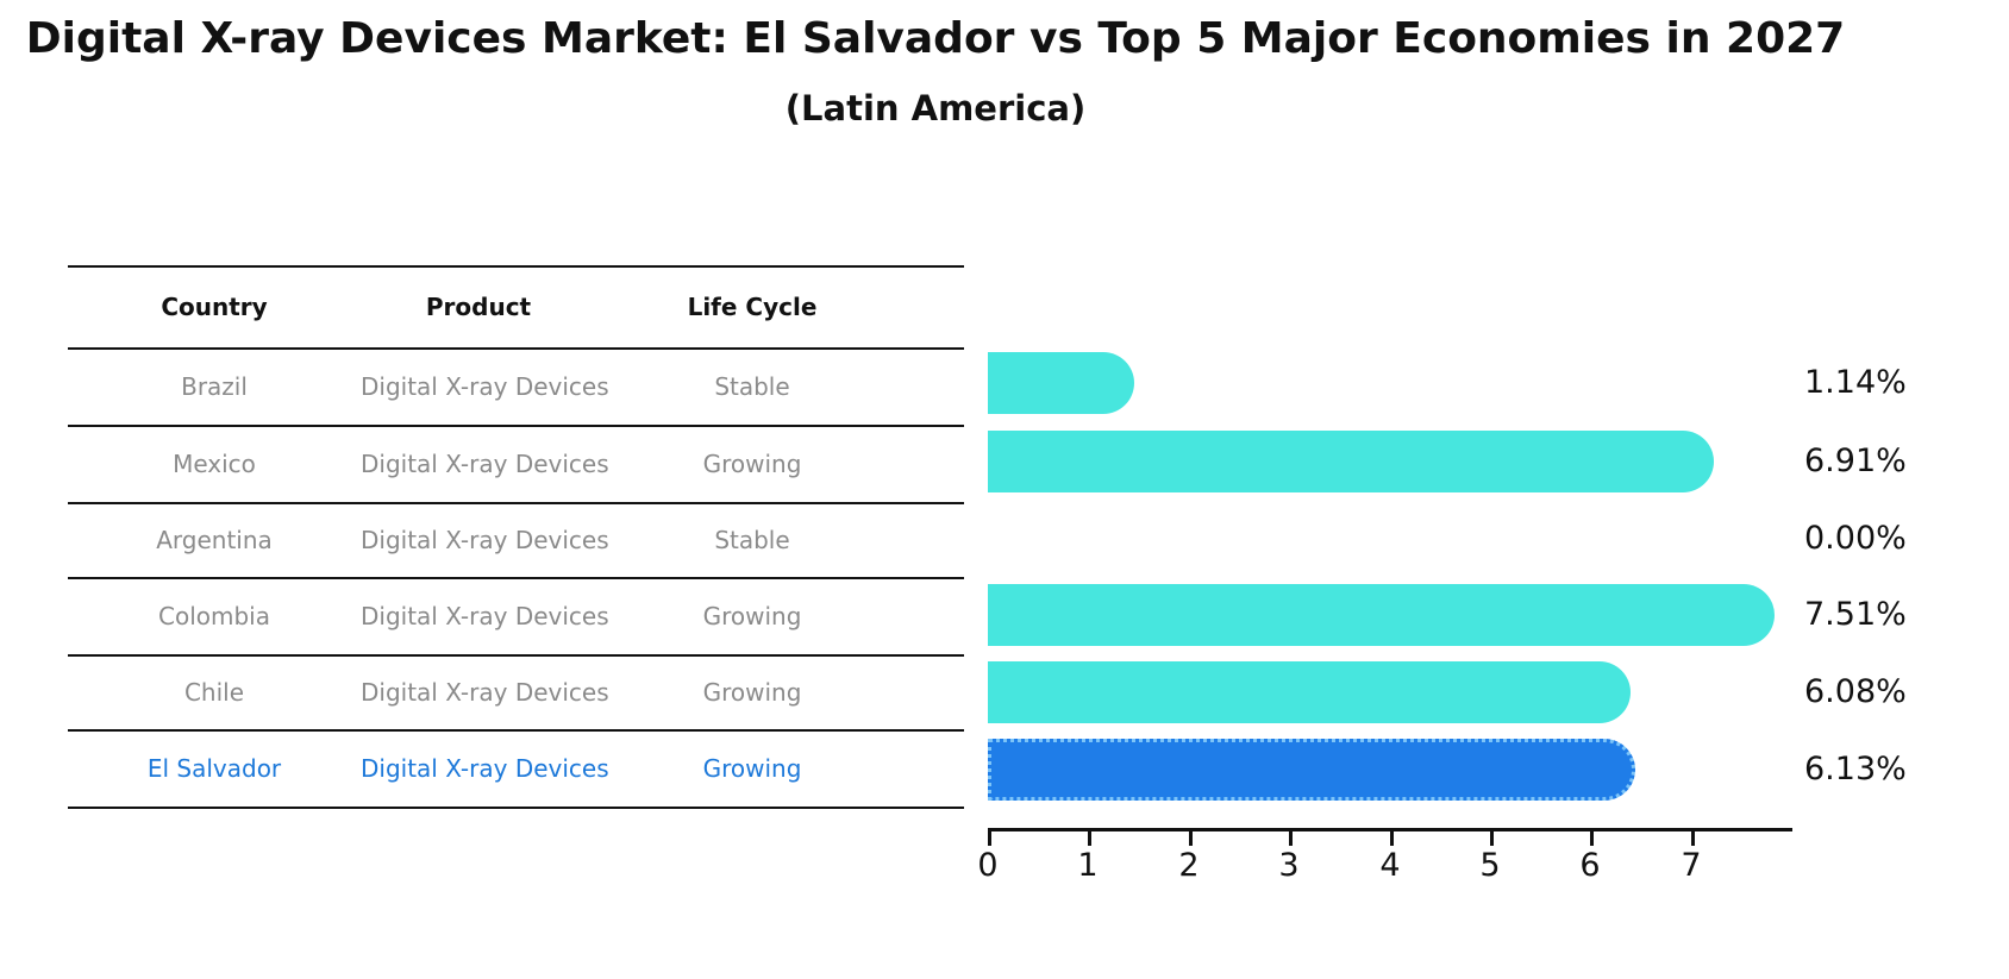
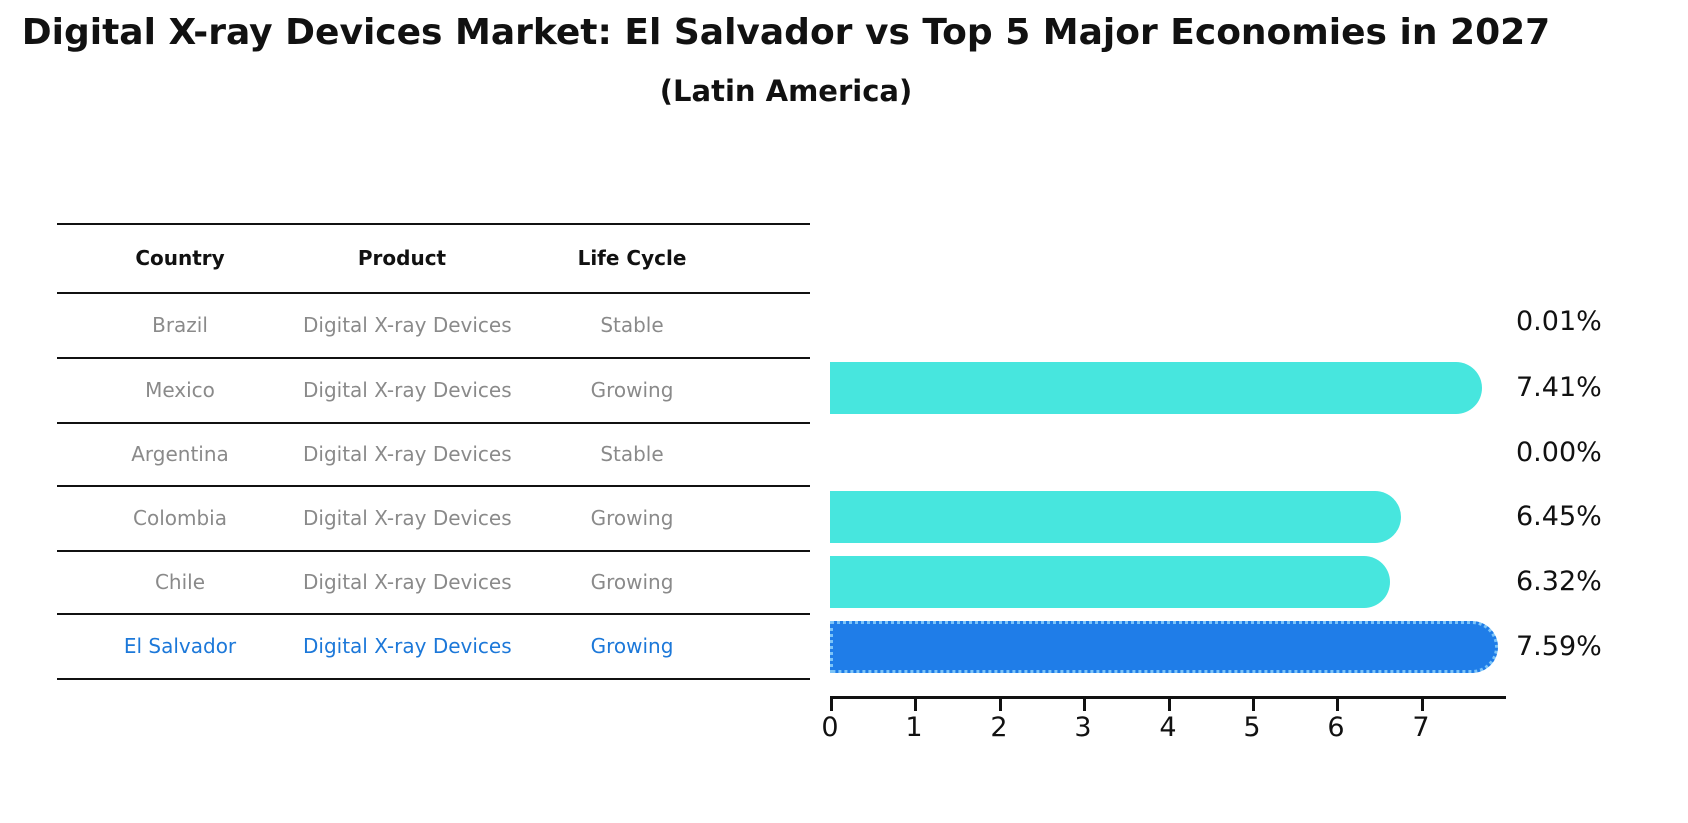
Brazil: 1.14% -> 0.01%
Mexico: 6.91% -> 7.41%
Colombia: 7.51% -> 6.45%
Chile: 6.08% -> 6.32%
El Salvador: 6.13% -> 7.59%
